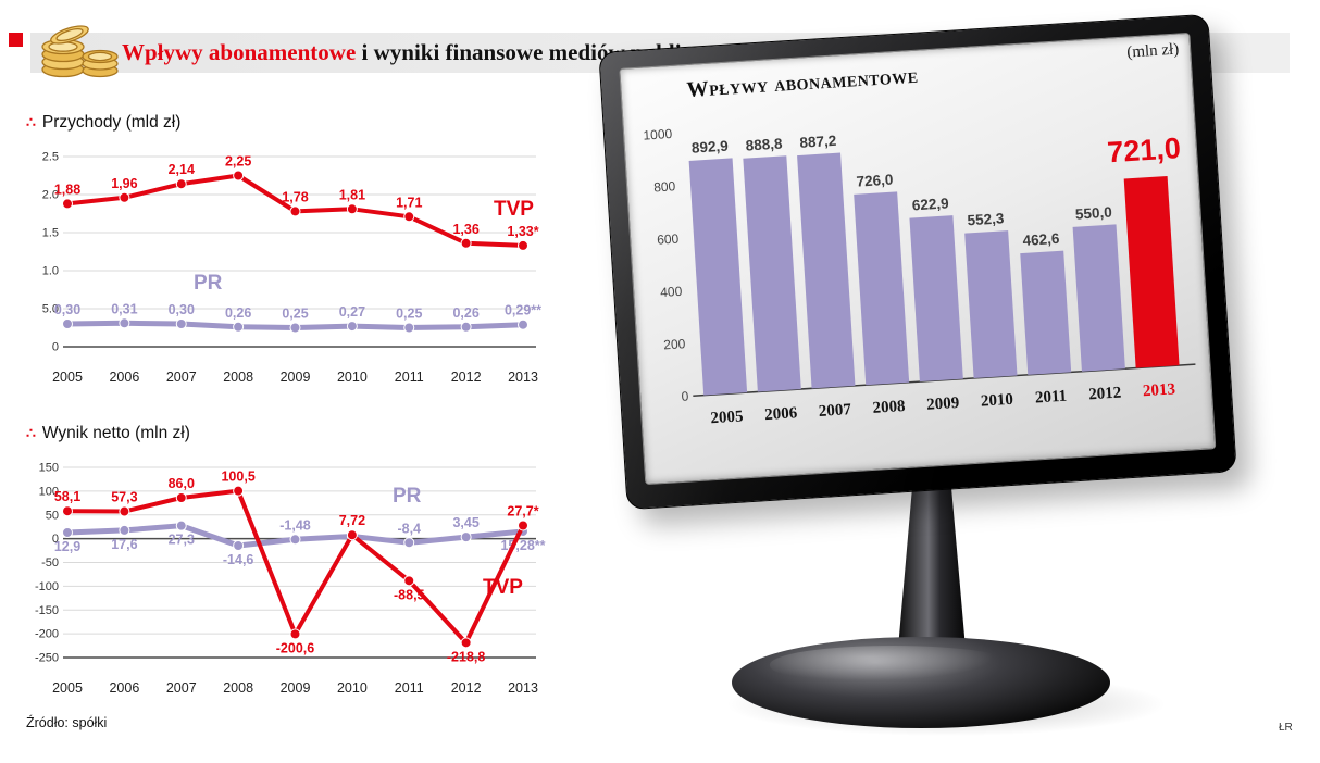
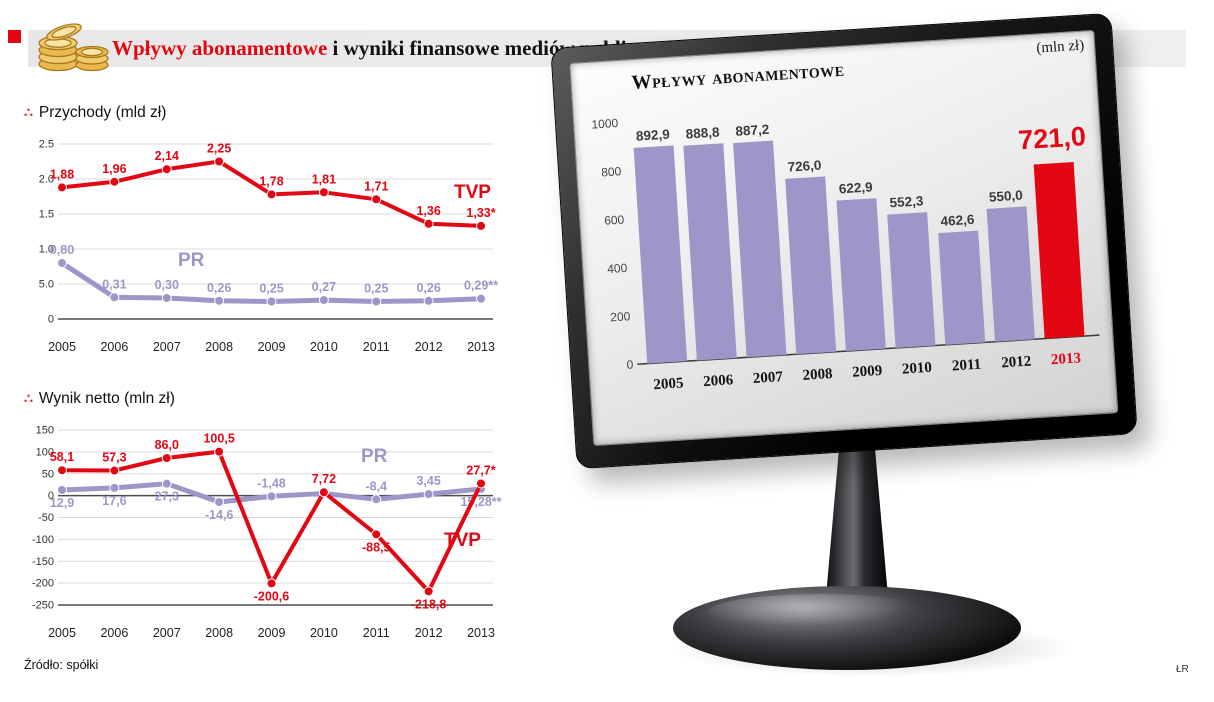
Przychody (mld zł)/PR/2005: 0,30 -> 0,80
